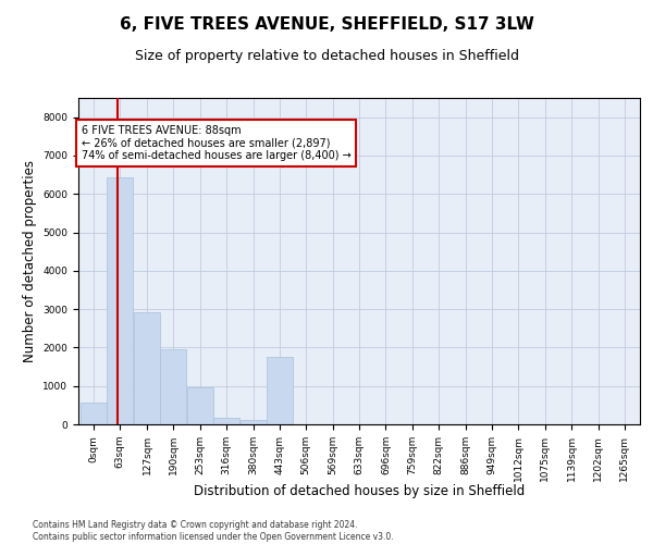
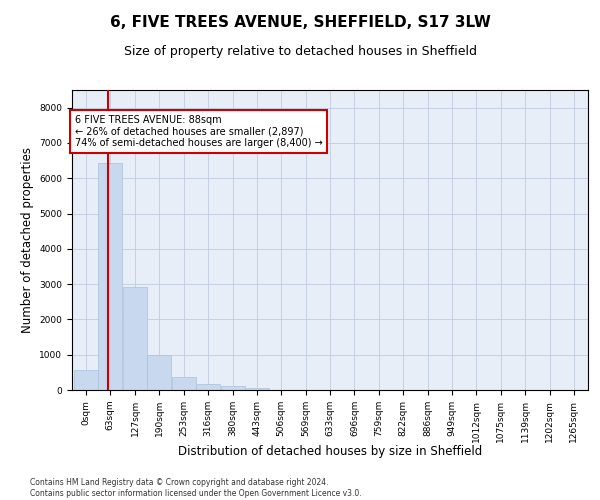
190sqm: 1950 -> 990
253sqm: 950 -> 360
443sqm: 1750 -> 70
